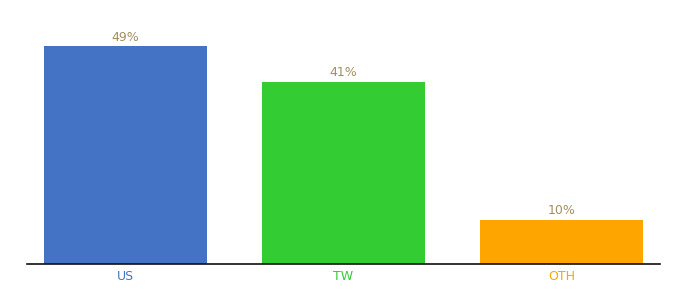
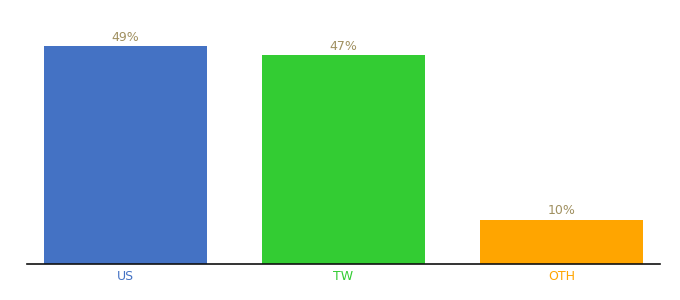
TW: 41% -> 47%
